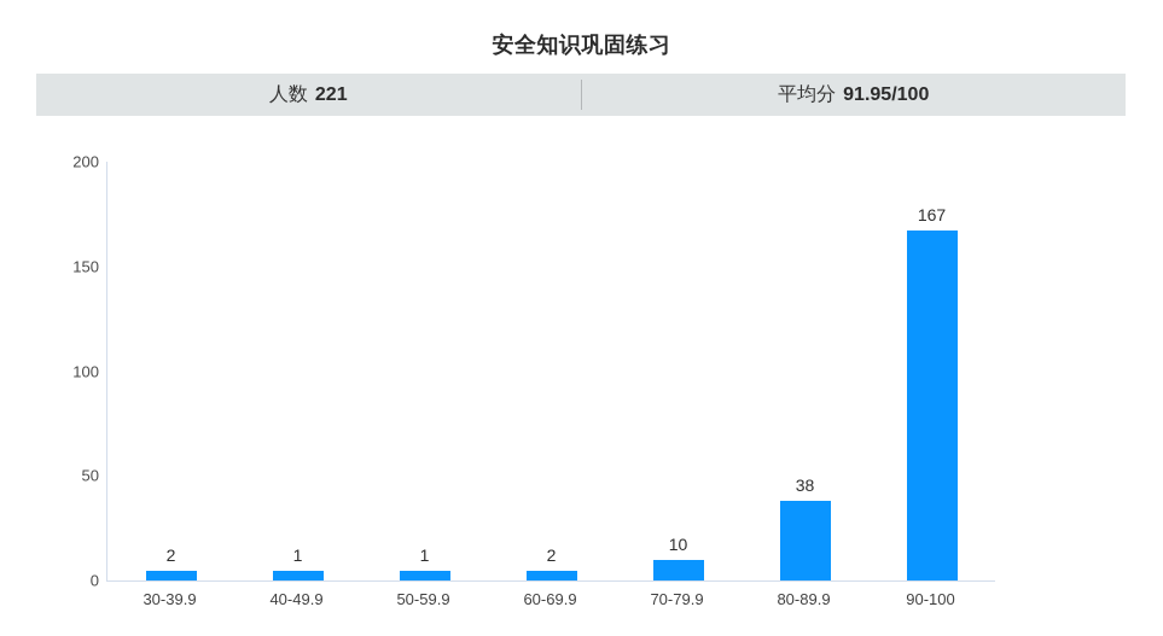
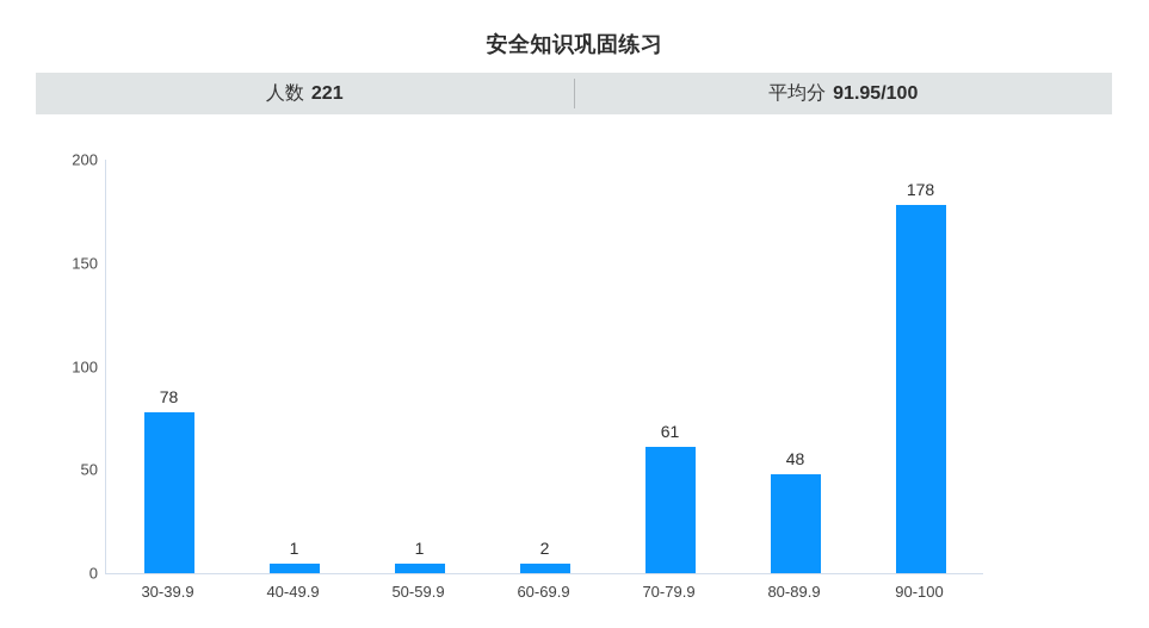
30-39.9: 2 -> 78
70-79.9: 10 -> 61
80-89.9: 38 -> 48
90-100: 167 -> 178
